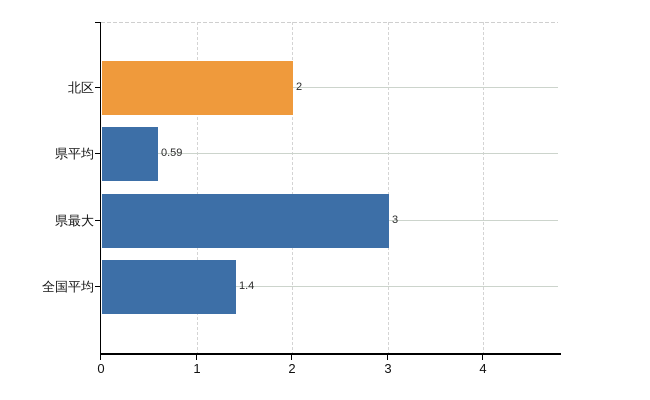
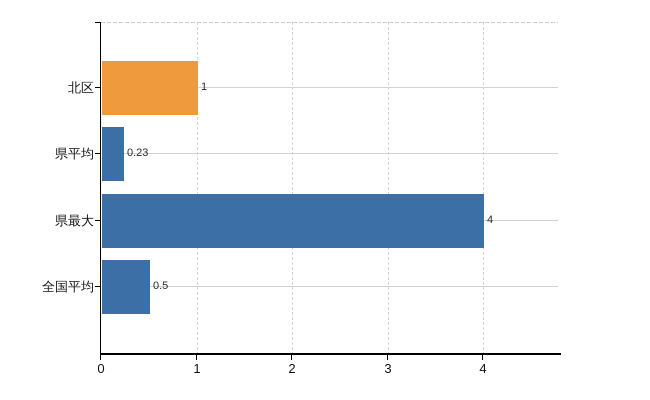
北区: 2 -> 1
県平均: 0.59 -> 0.23
県最大: 3 -> 4
全国平均: 1.4 -> 0.5
